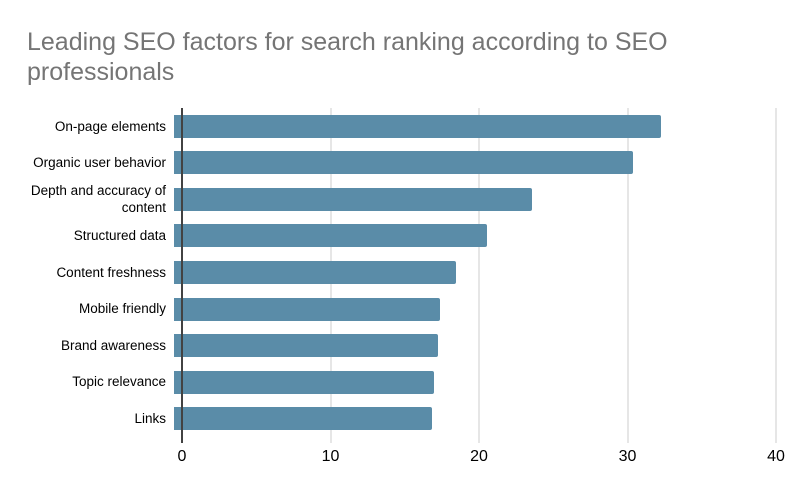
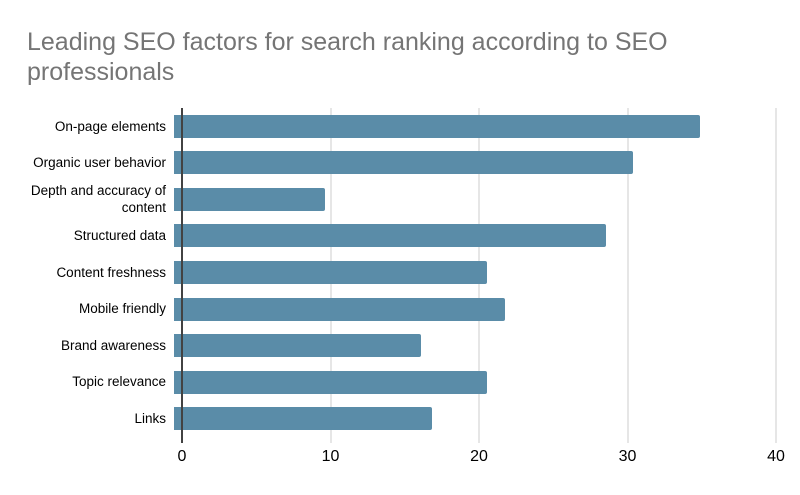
On-page elements: 32.8 -> 35.4
Depth and accuracy of content: 24.1 -> 10.2
Structured data: 21.1 -> 29.1
Content freshness: 19.0 -> 21.1
Mobile friendly: 17.9 -> 22.3
Brand awareness: 17.8 -> 16.6
Topic relevance: 17.5 -> 21.1
